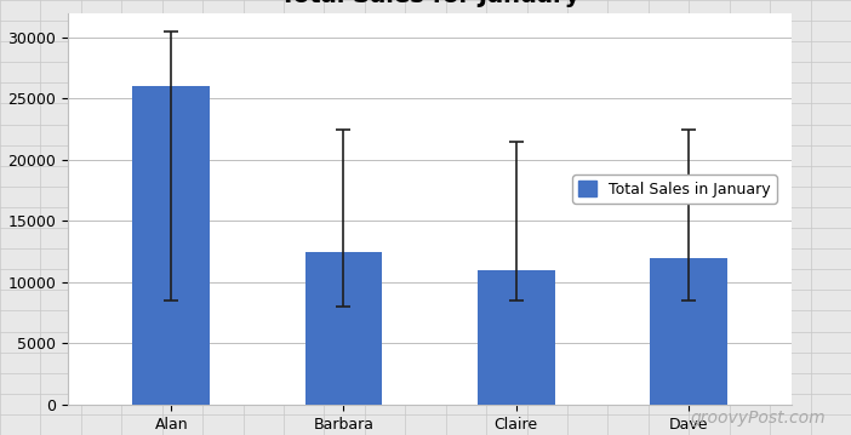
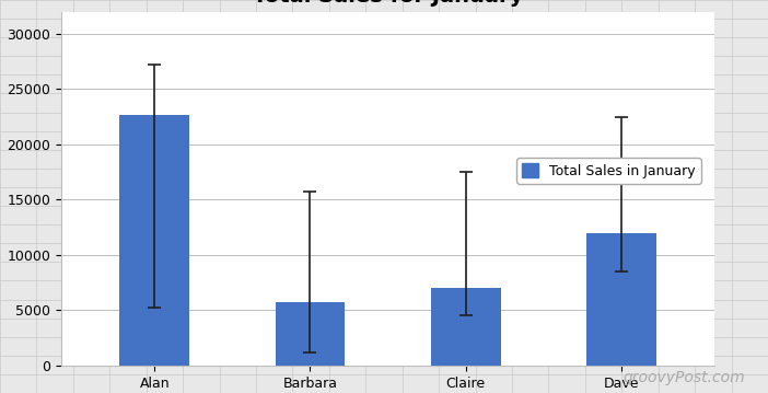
Alan: 26000 -> 22700
Barbara: 12500 -> 5700
Claire: 11000 -> 7000
